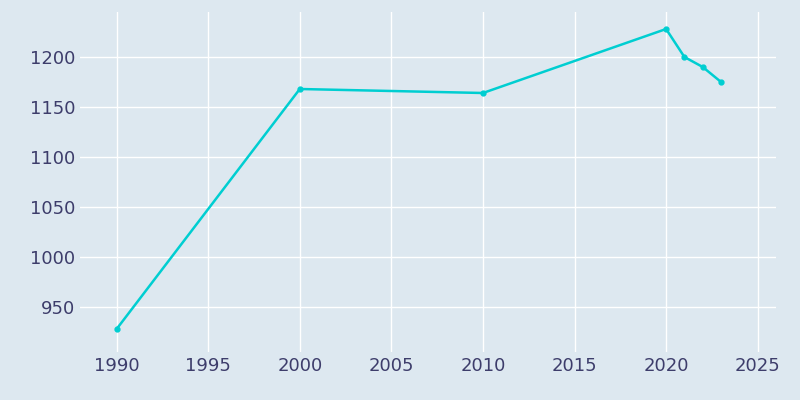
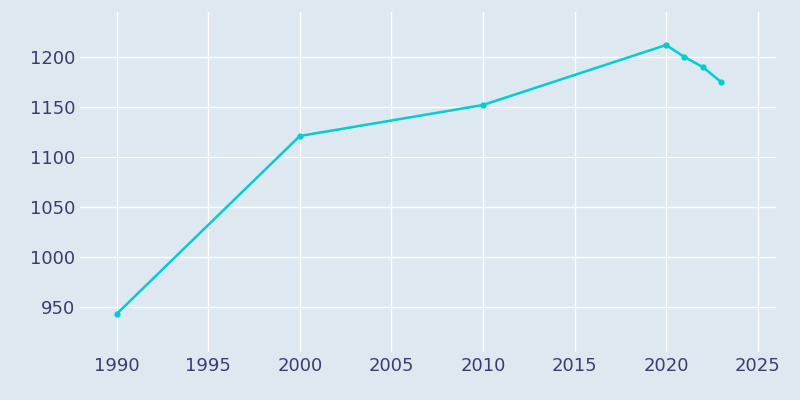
1990: 928 -> 943
2000: 1168 -> 1121
2010: 1164 -> 1152
2020: 1228 -> 1212
